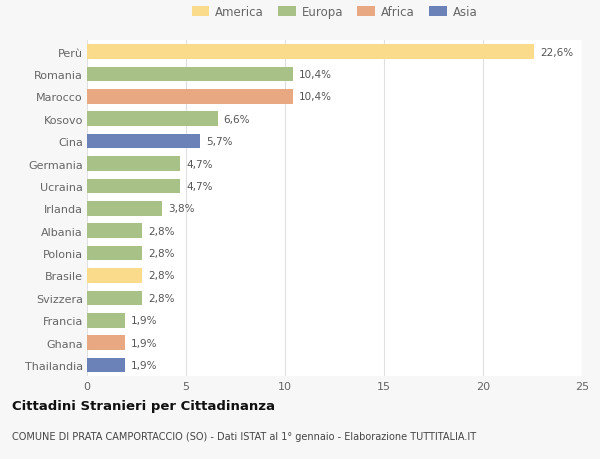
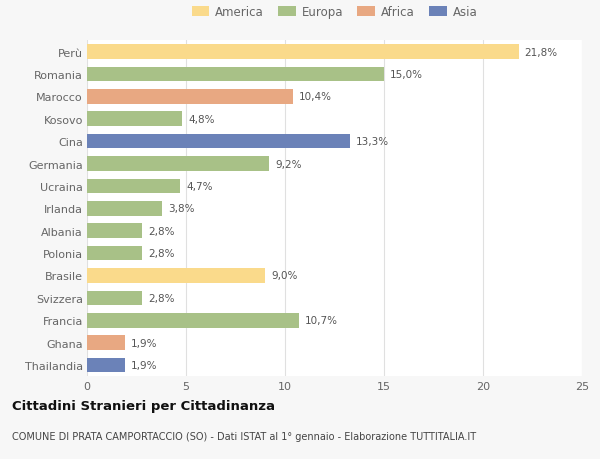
Perù: 22,6% -> 21,8%
Romania: 10,4% -> 15,0%
Kosovo: 6,6% -> 4,8%
Cina: 5,7% -> 13,3%
Germania: 4,7% -> 9,2%
Brasile: 2,8% -> 9,0%
Francia: 1,9% -> 10,7%
